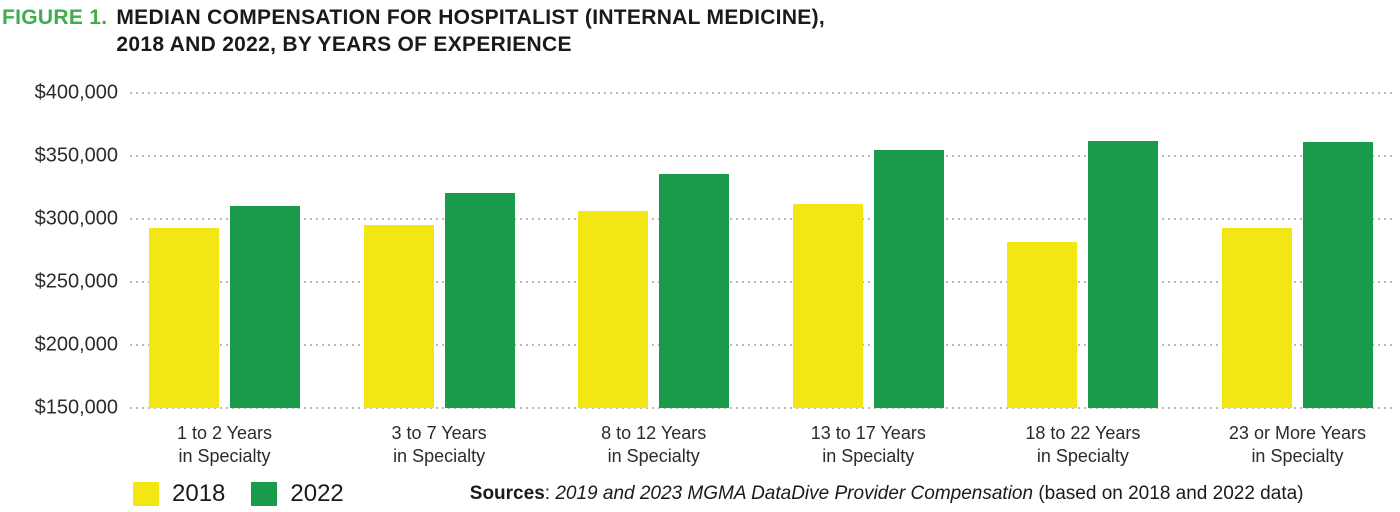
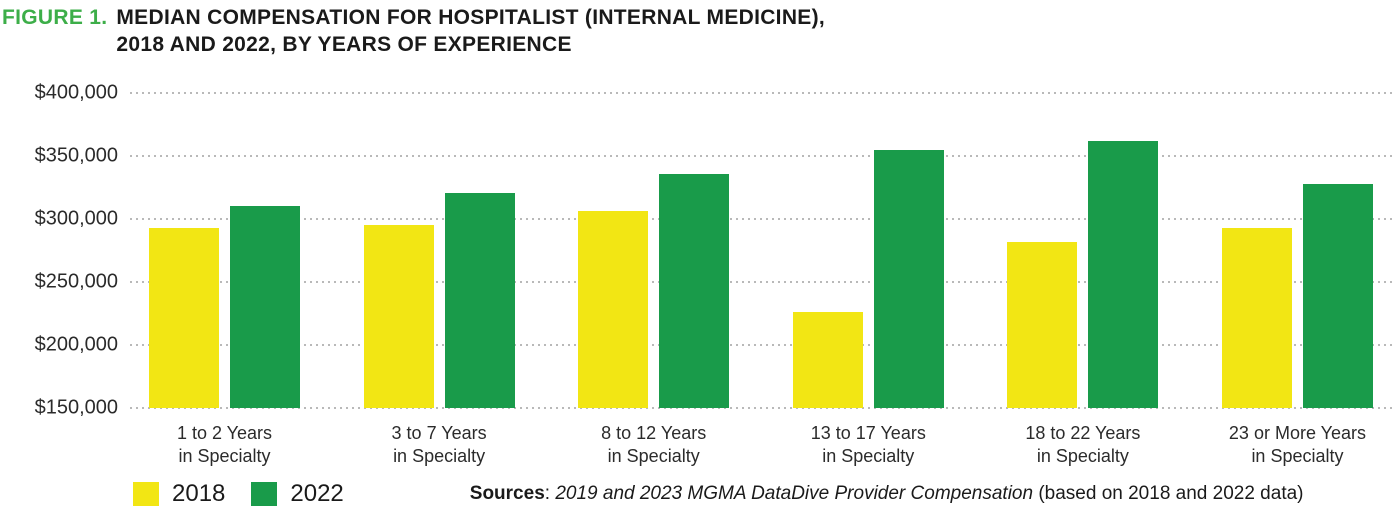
2018/13 to 17 Years in Specialty: $312000 -> $226000
2022/23 or More Years in Specialty: $361000 -> $328000
